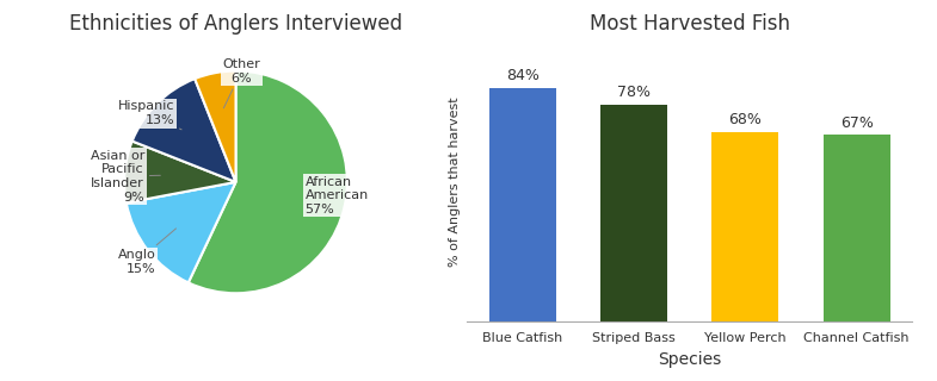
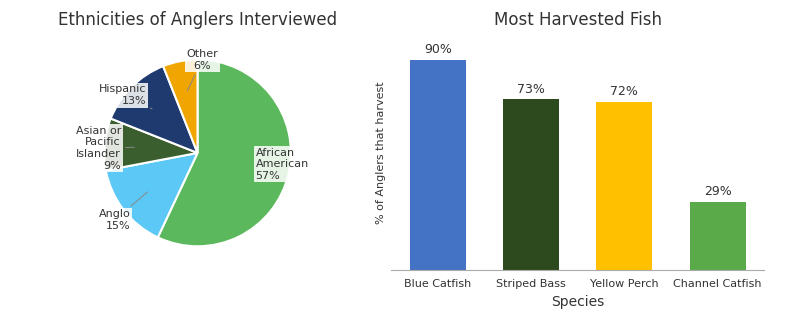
Blue Catfish: 84% -> 90%
Striped Bass: 78% -> 73%
Yellow Perch: 68% -> 72%
Channel Catfish: 67% -> 29%
